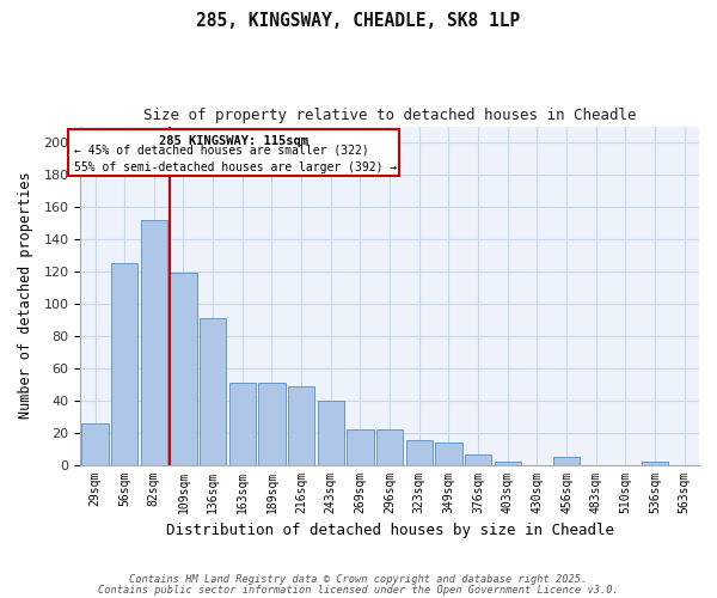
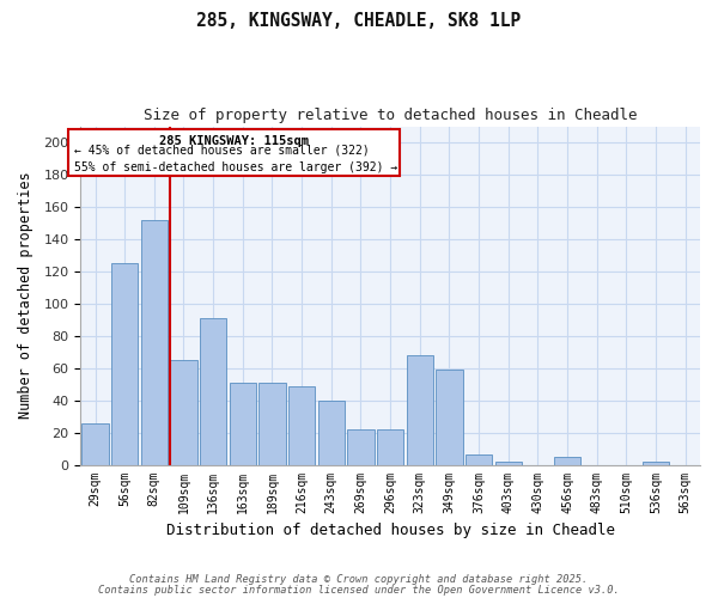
109sqm: 119 -> 65
323sqm: 15 -> 68
349sqm: 14 -> 59
